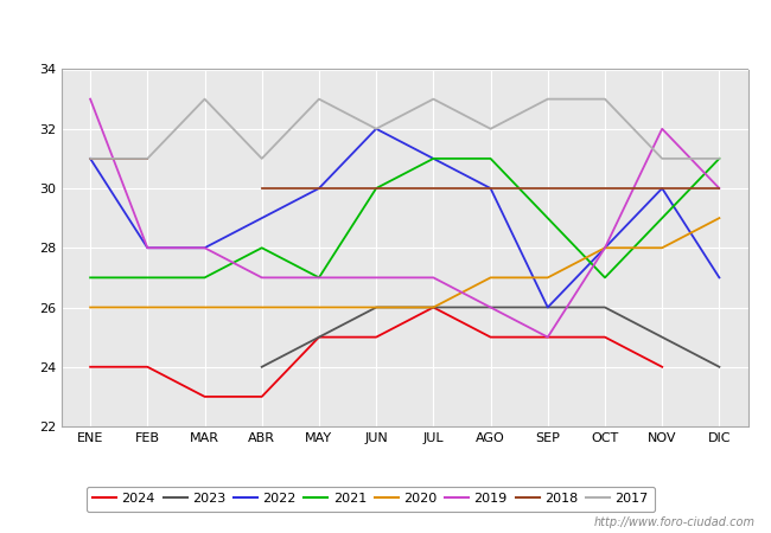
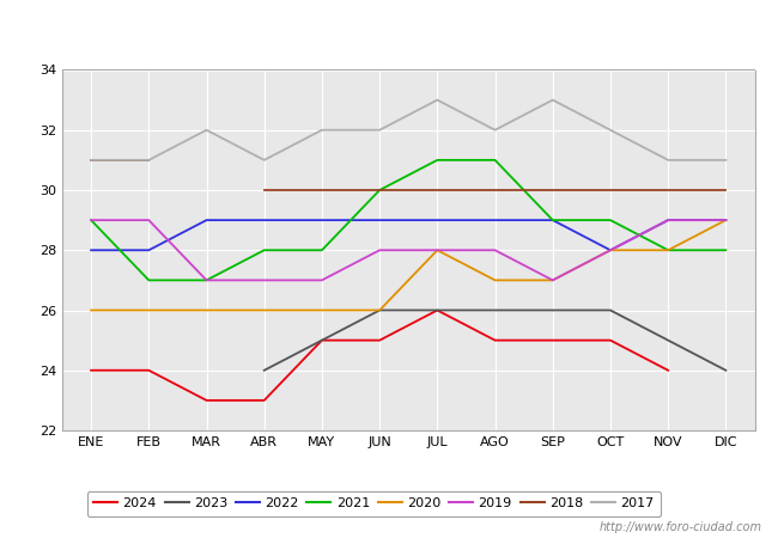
2022/ENE: 31 -> 28
2021/ENE: 27 -> 29
2019/ENE: 33 -> 29
2019/FEB: 28 -> 29
2022/MAR: 28 -> 29
2019/MAR: 28 -> 27
2017/MAR: 33 -> 32
2022/MAY: 30 -> 29
2021/MAY: 27 -> 28
2017/MAY: 33 -> 32
2022/JUN: 32 -> 29
2019/JUN: 27 -> 28
2022/JUL: 31 -> 29
2020/JUL: 26 -> 28
2019/JUL: 27 -> 28
2022/AGO: 30 -> 29
2019/AGO: 26 -> 28
2022/SEP: 26 -> 29
2019/SEP: 25 -> 27
2021/OCT: 27 -> 29
2017/OCT: 33 -> 32
2022/NOV: 30 -> 29
2021/NOV: 29 -> 28
2019/NOV: 32 -> 29
2022/DIC: 27 -> 29
2021/DIC: 31 -> 28
2019/DIC: 30 -> 29
